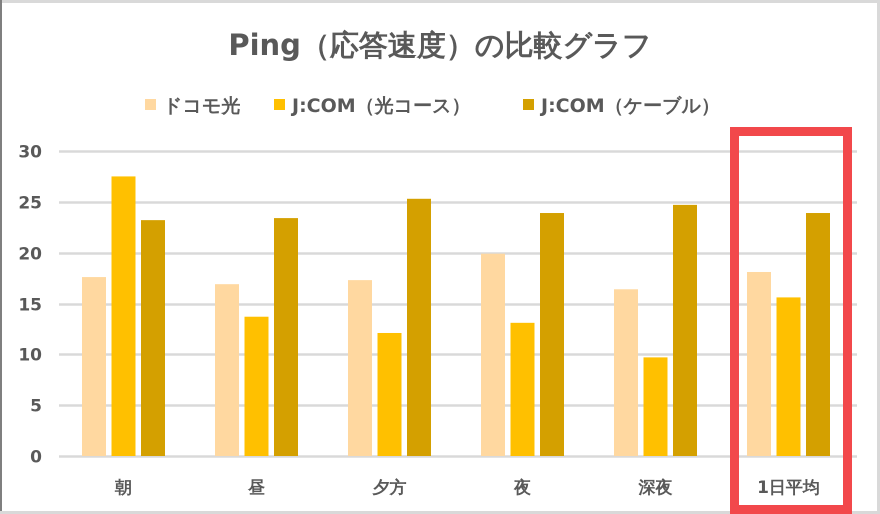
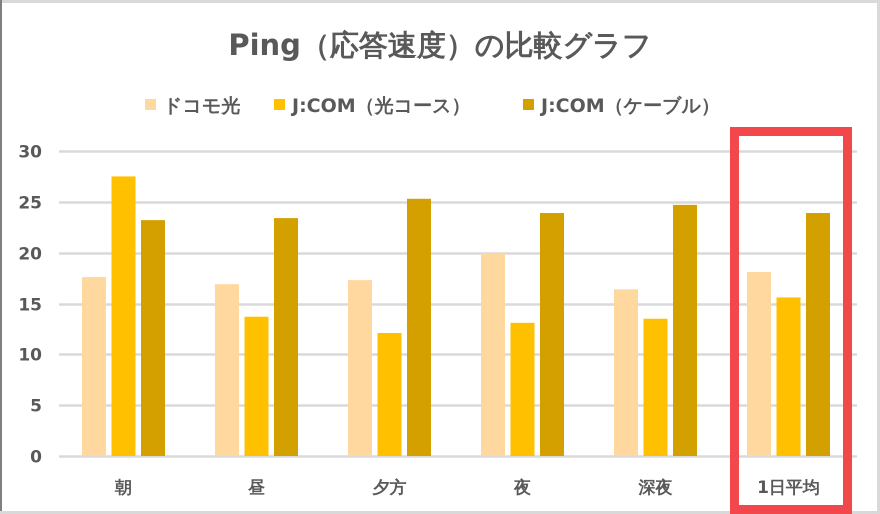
J:COM（光コース）/深夜: 9.7 -> 13.5
